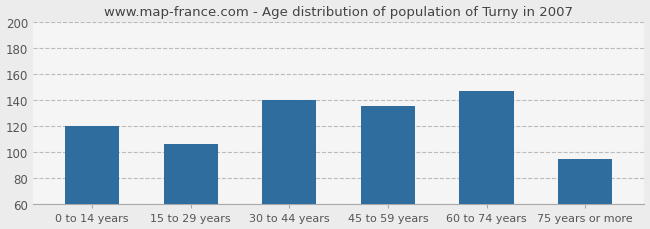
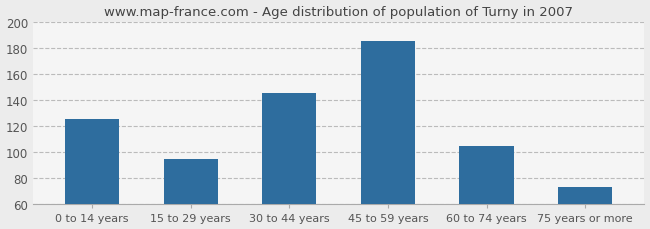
0 to 14 years: 120 -> 125
15 to 29 years: 106 -> 95
30 to 44 years: 140 -> 145
45 to 59 years: 135 -> 185
60 to 74 years: 147 -> 105
75 years or more: 95 -> 73
